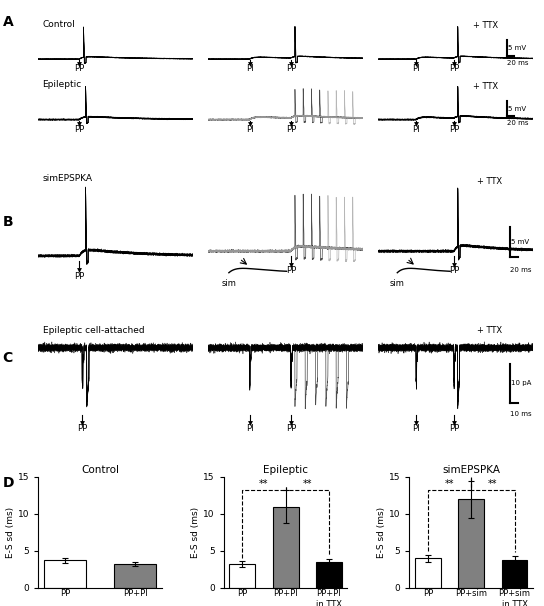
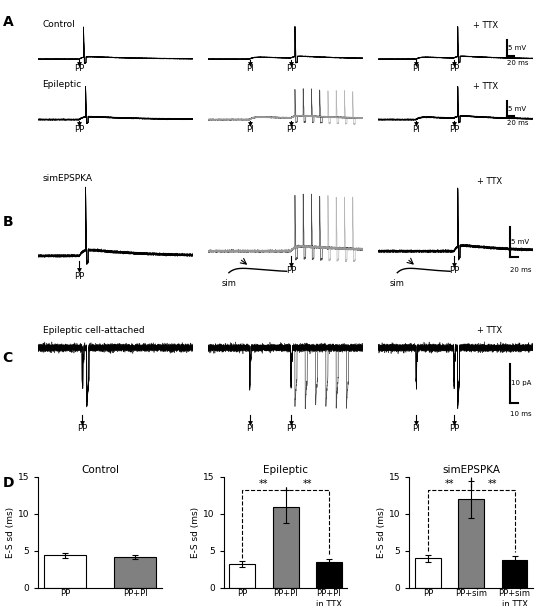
Control/PP: 3.7 -> 4.4
Control/PP+PI: 3.2 -> 4.2
